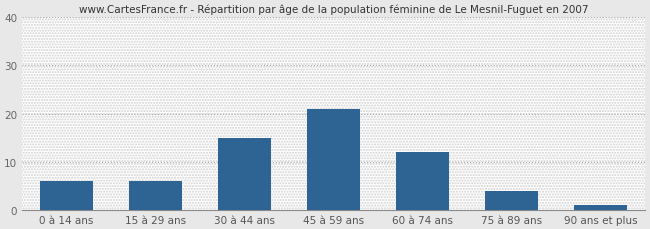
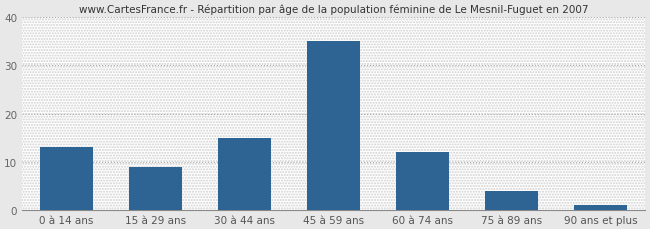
0 à 14 ans: 6 -> 13
15 à 29 ans: 6 -> 9
45 à 59 ans: 21 -> 35
